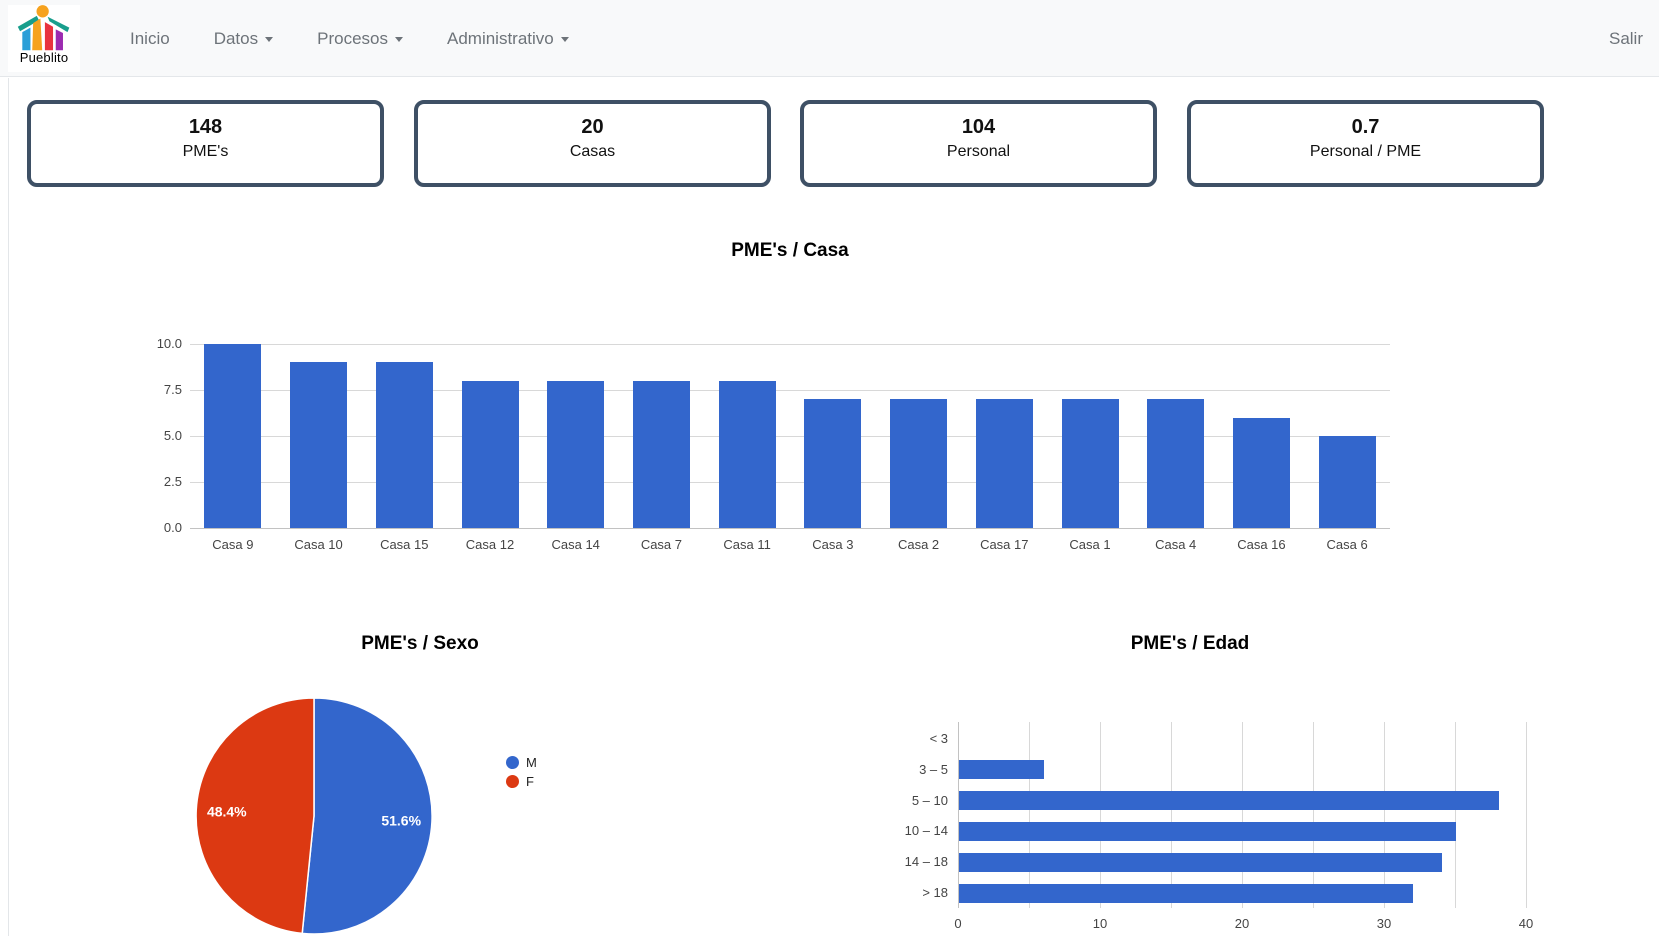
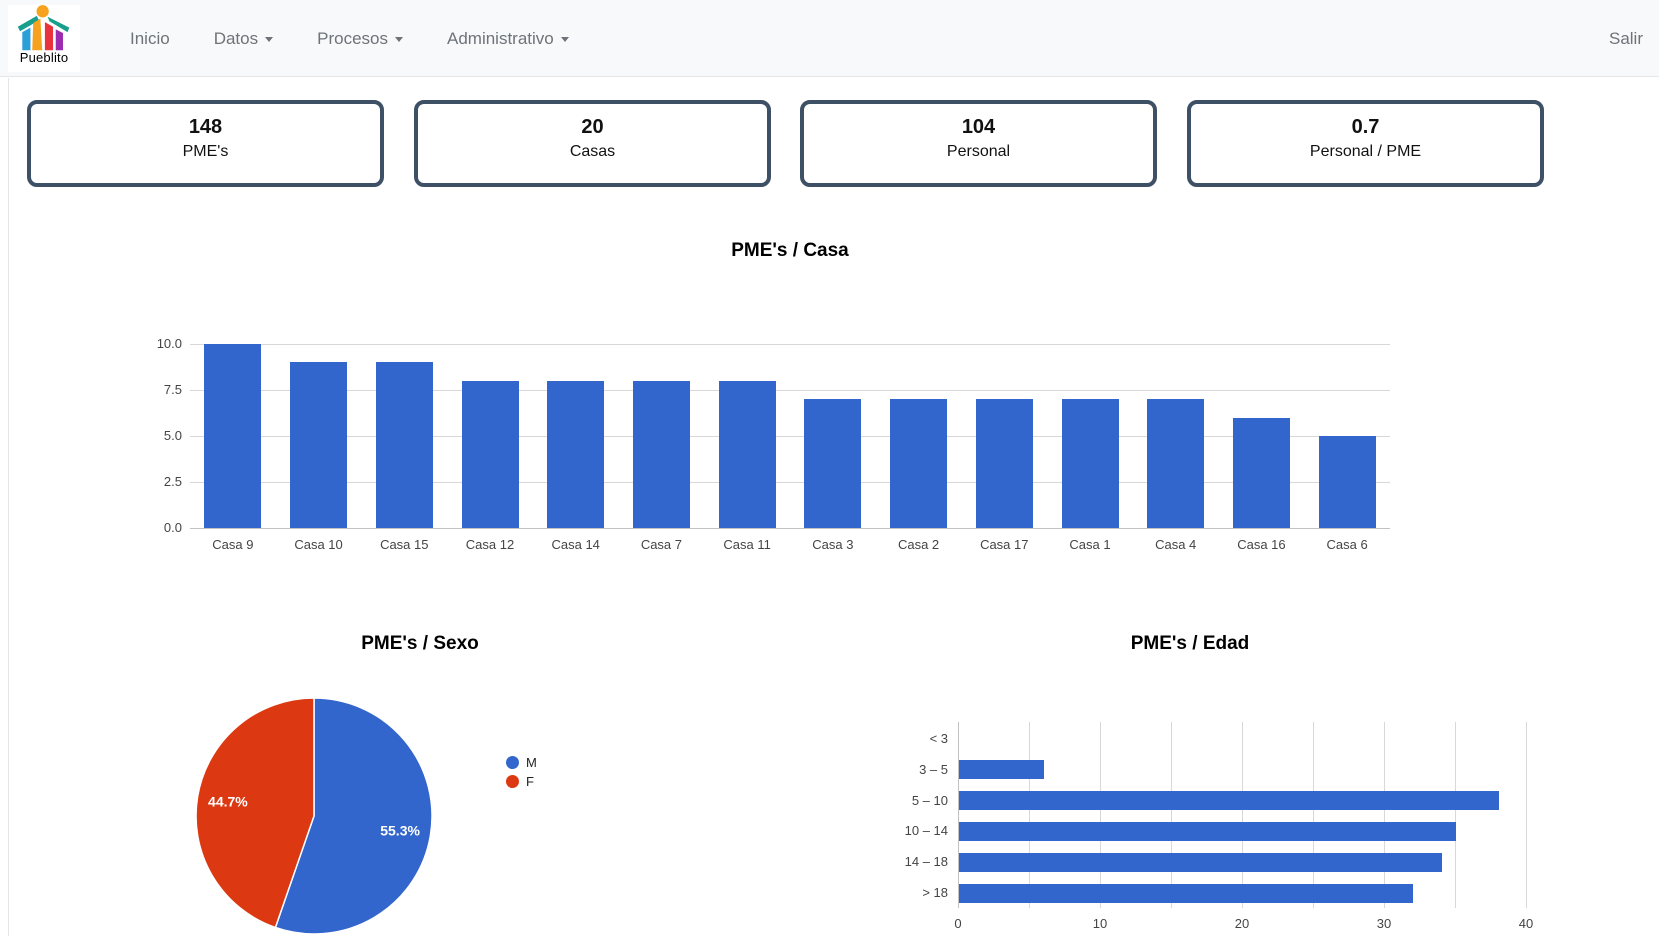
PME's / Sexo/M: 51.6% -> 55.3%
PME's / Sexo/F: 48.4% -> 44.7%
